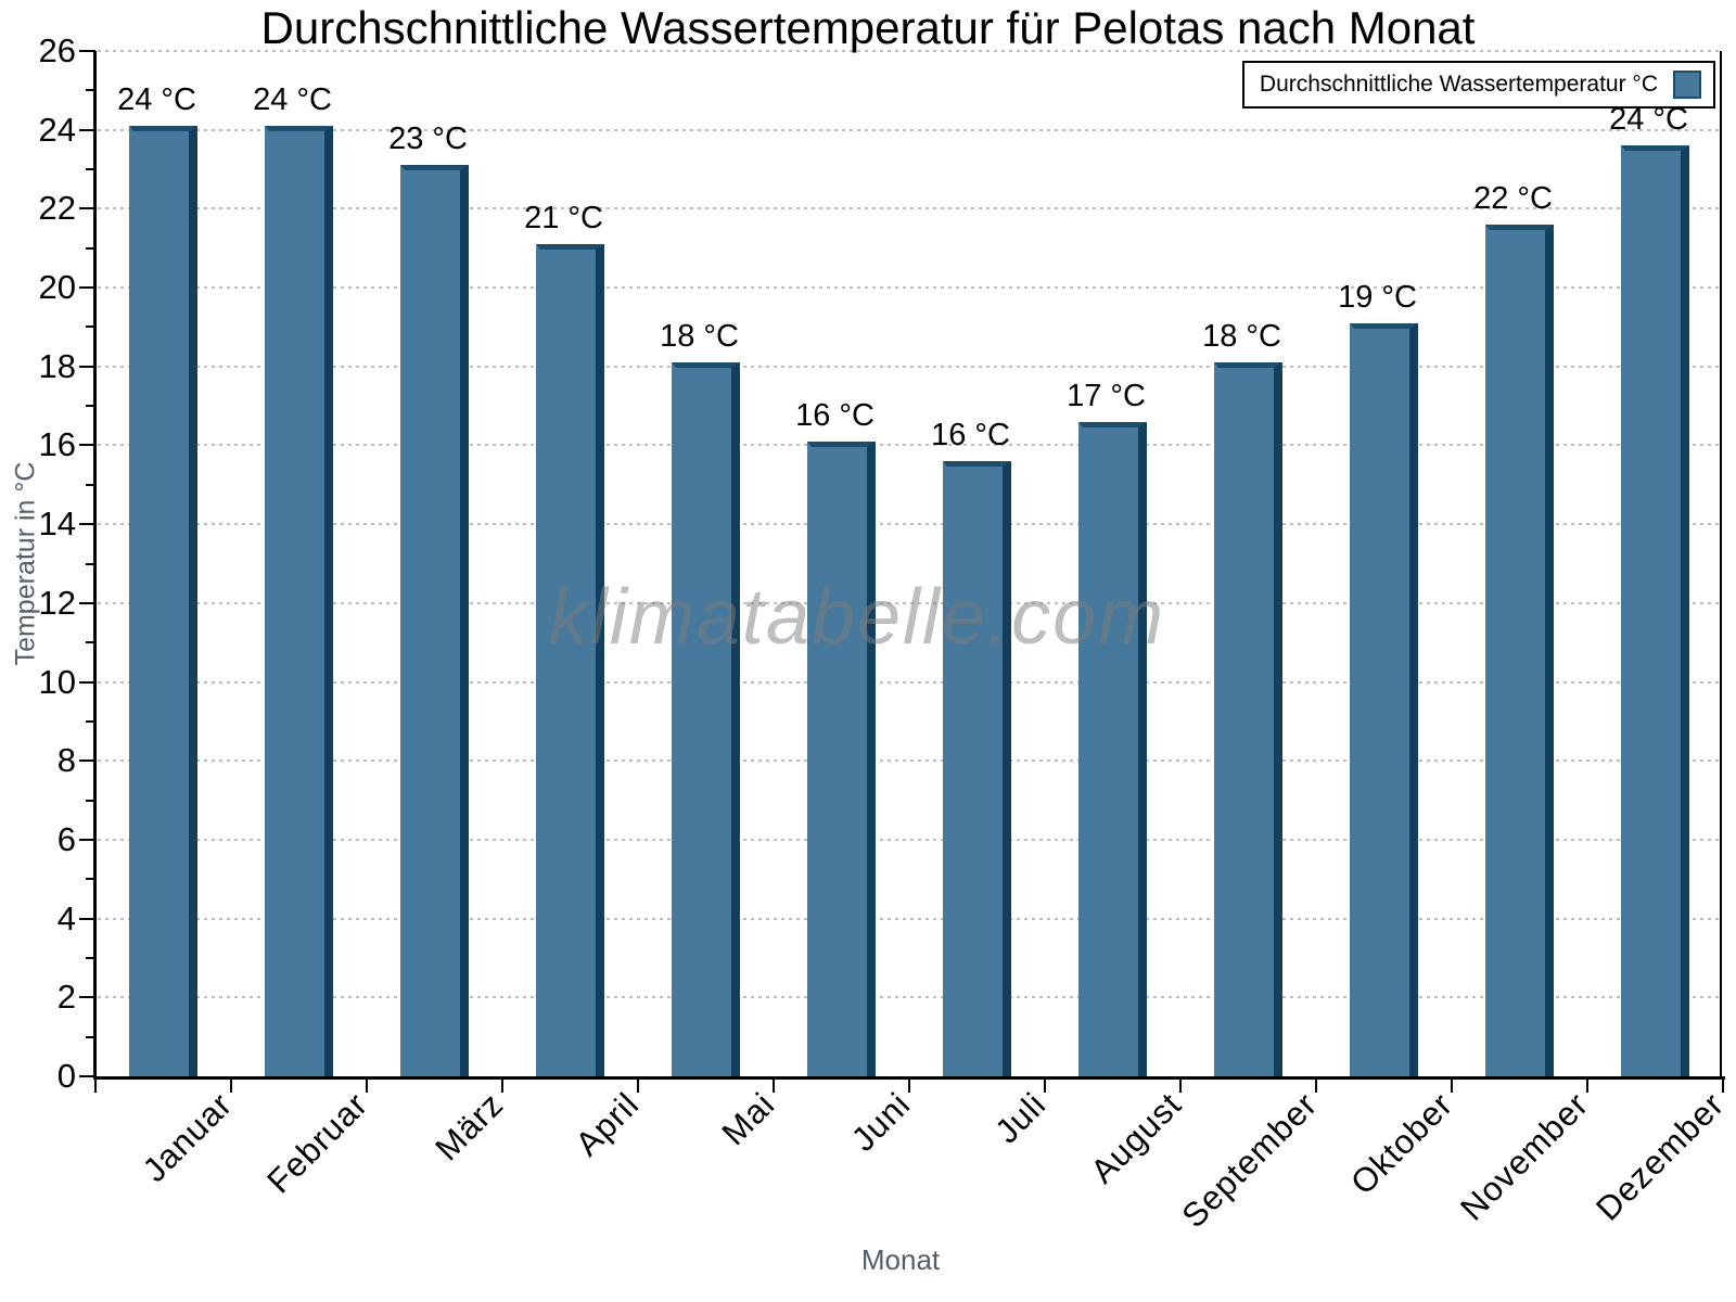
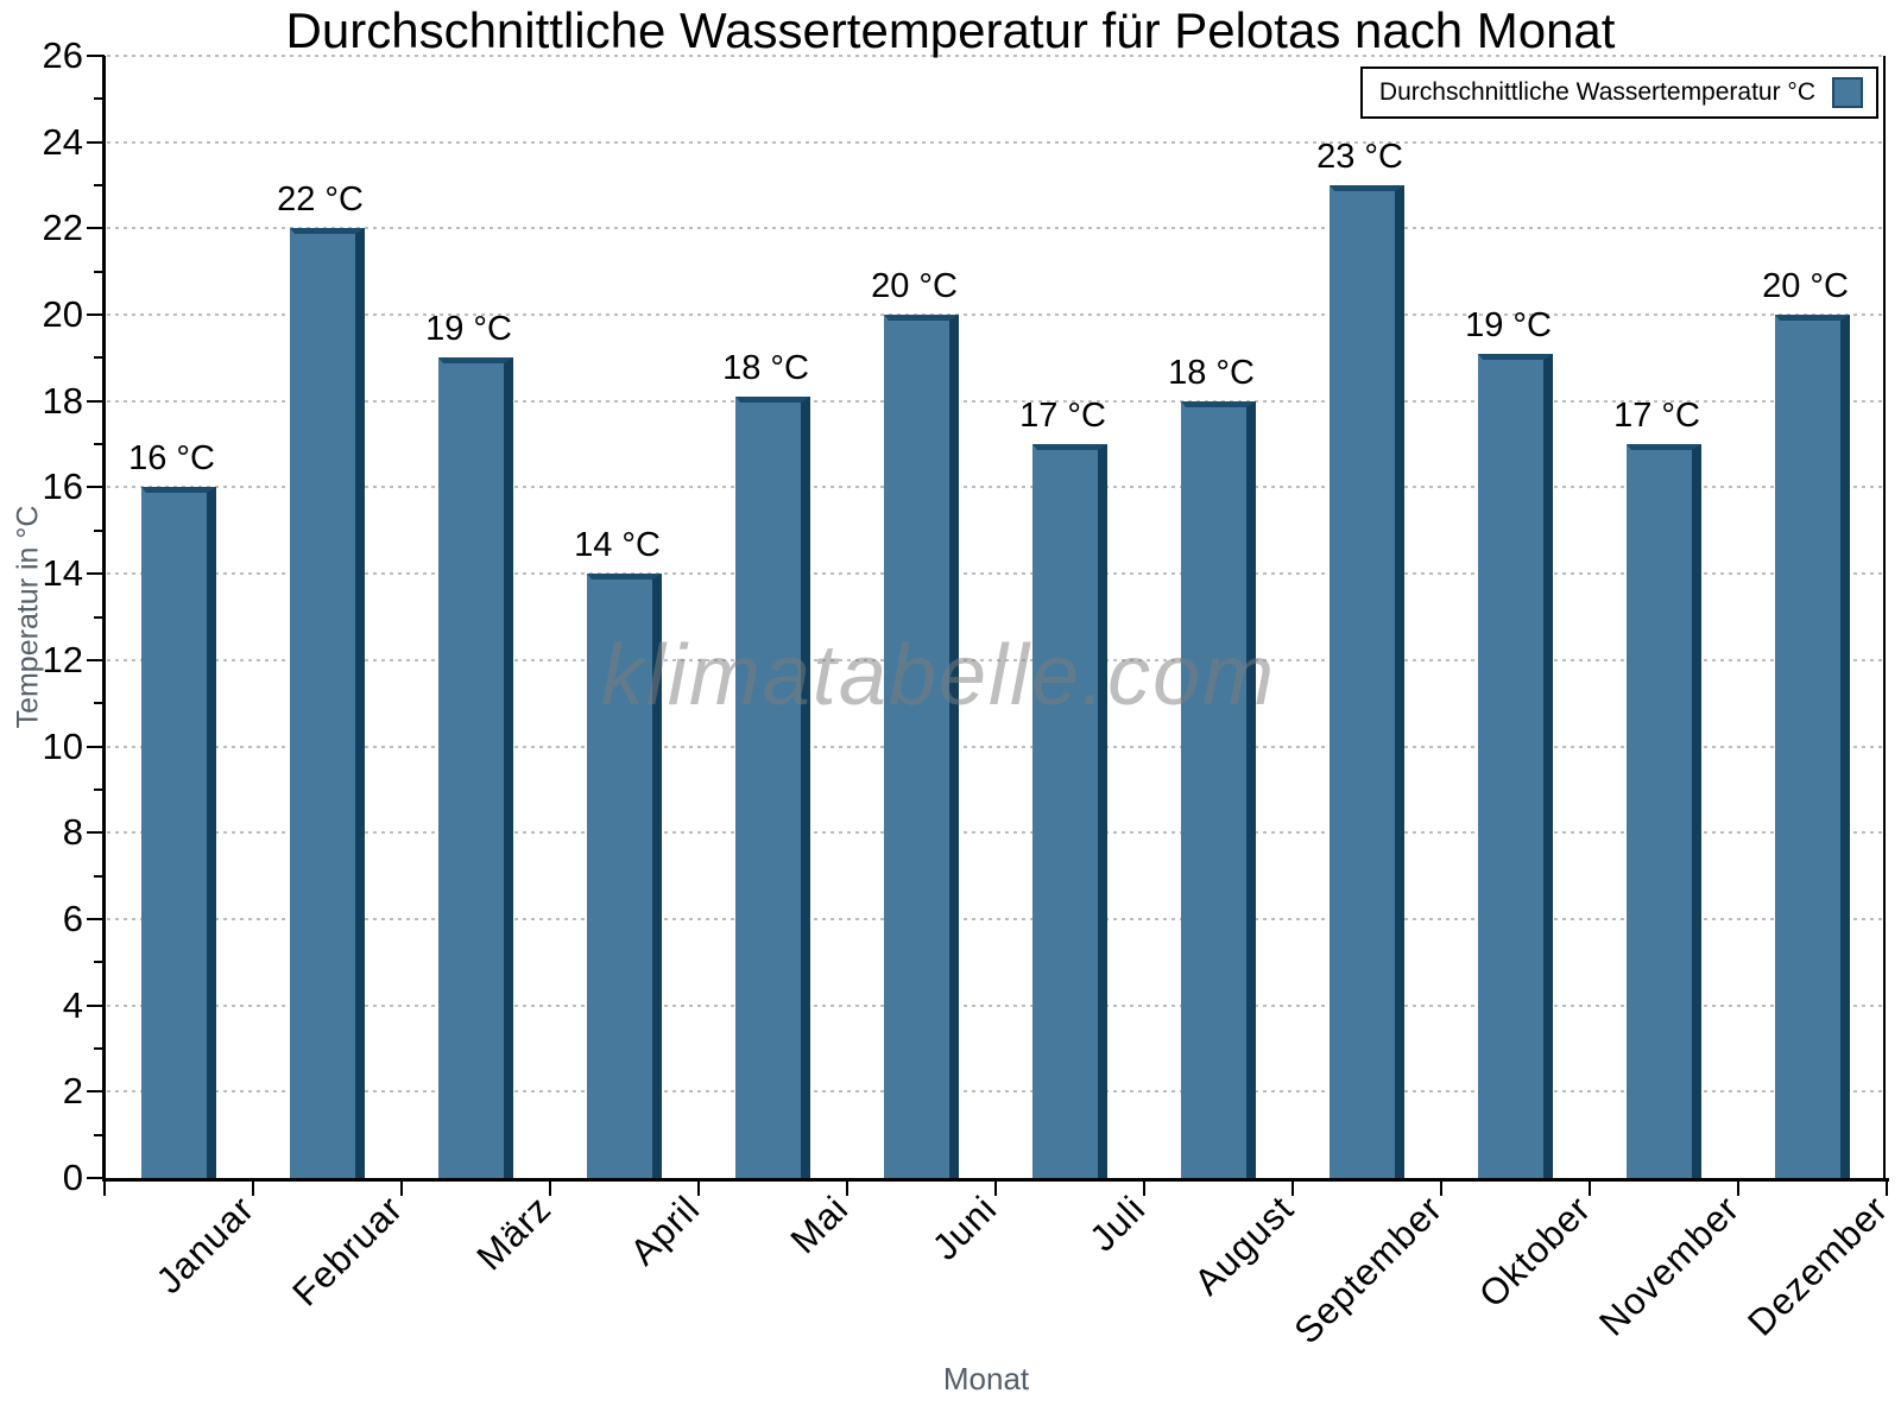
Januar: 24 -> 16
Februar: 24 -> 22
März: 23 -> 19
April: 21 -> 14
Juni: 16 -> 20
Juli: 16 -> 17
August: 17 -> 18
September: 18 -> 23
November: 22 -> 17
Dezember: 24 -> 20
